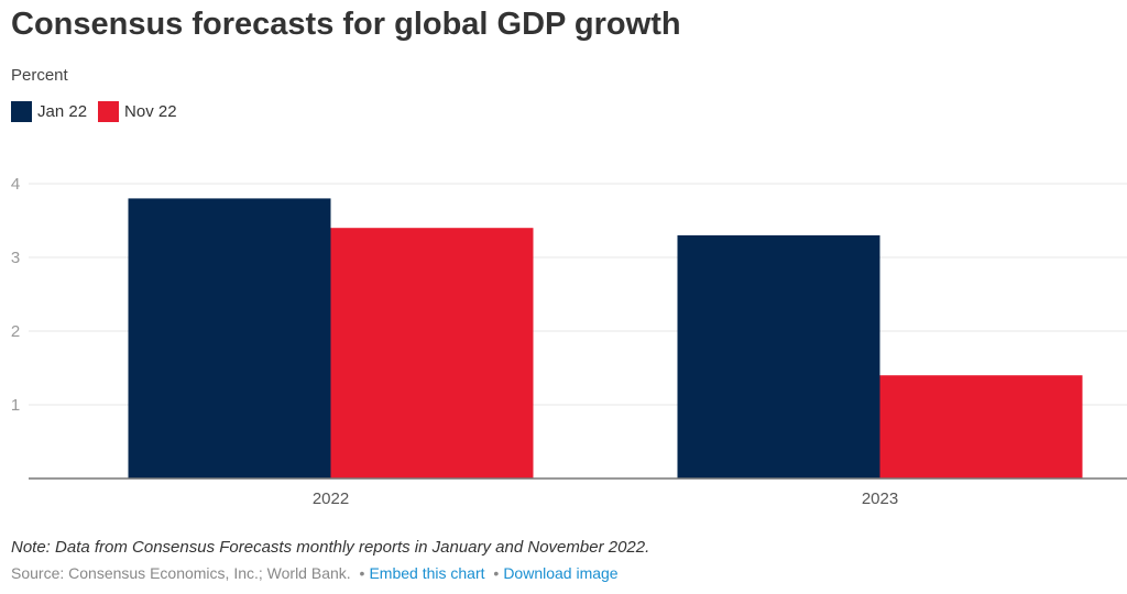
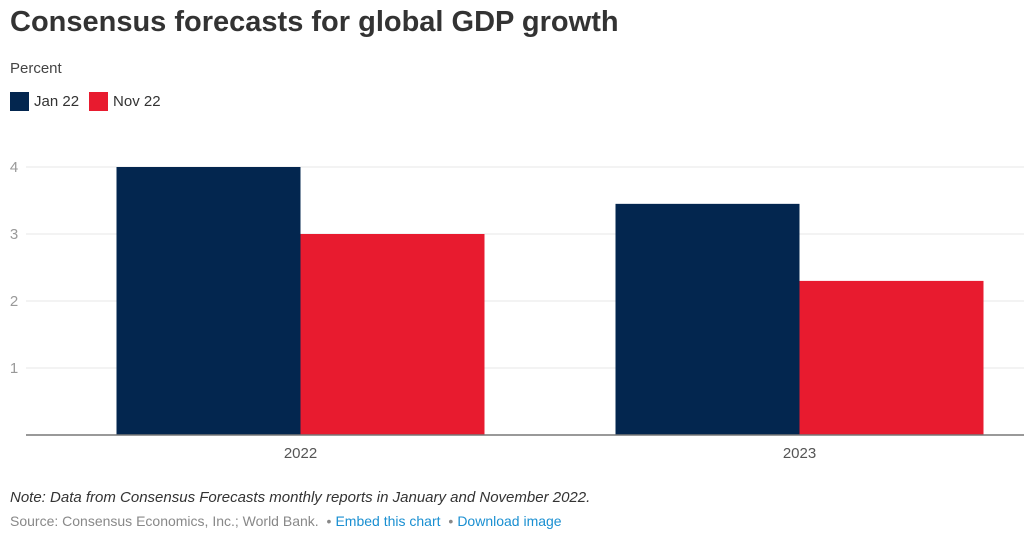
Jan 22/2022: 3.8 -> 4.0
Nov 22/2022: 3.4 -> 3.0
Jan 22/2023: 3.3 -> 3.5
Nov 22/2023: 1.4 -> 2.3
